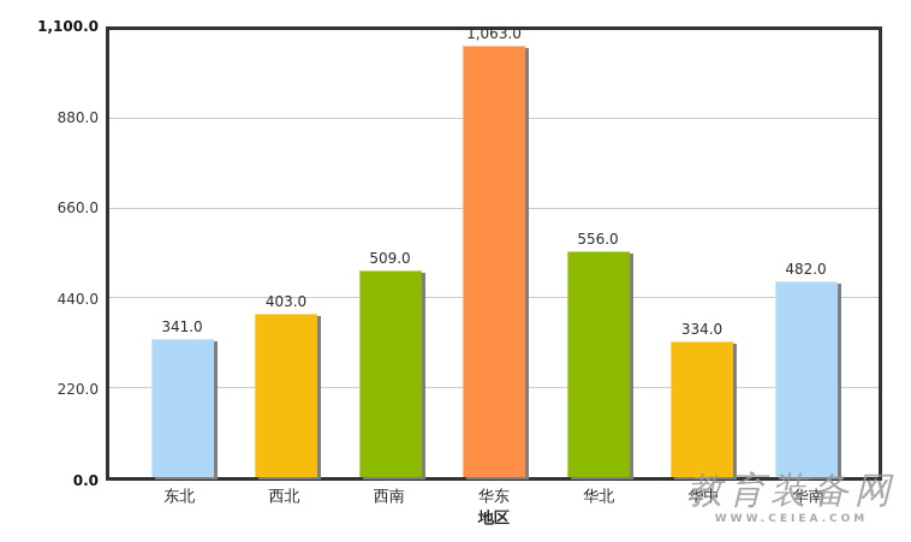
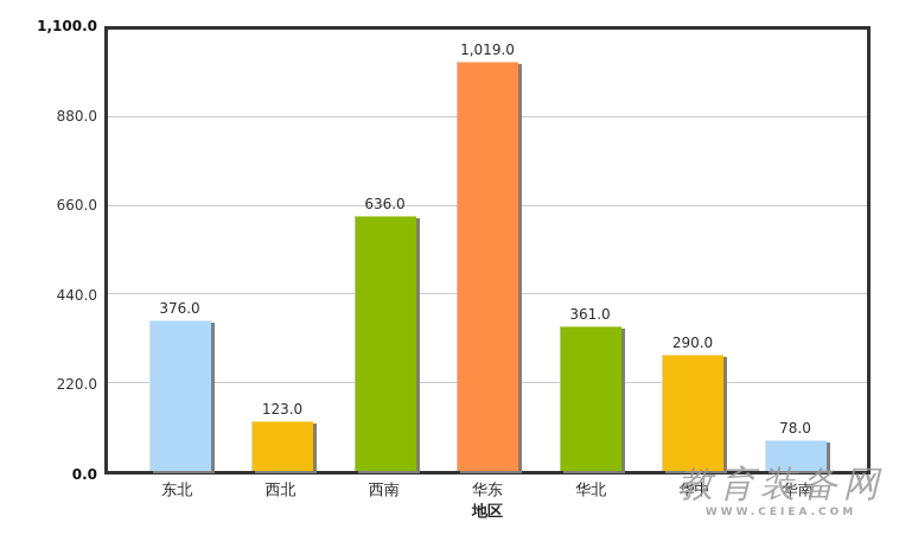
东北: 341.0 -> 376.0
西北: 403.0 -> 123.0
西南: 509.0 -> 636.0
华东: 1,063.0 -> 1,019.0
华北: 556.0 -> 361.0
华中: 334.0 -> 290.0
华南: 482.0 -> 78.0
